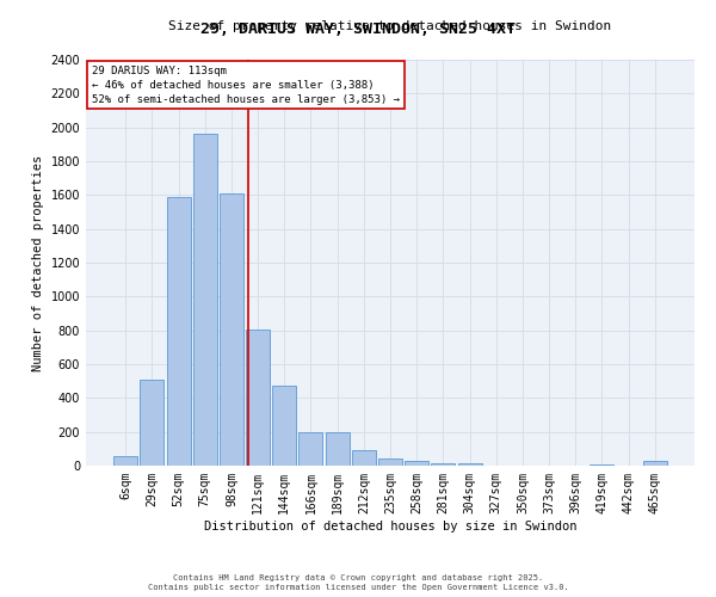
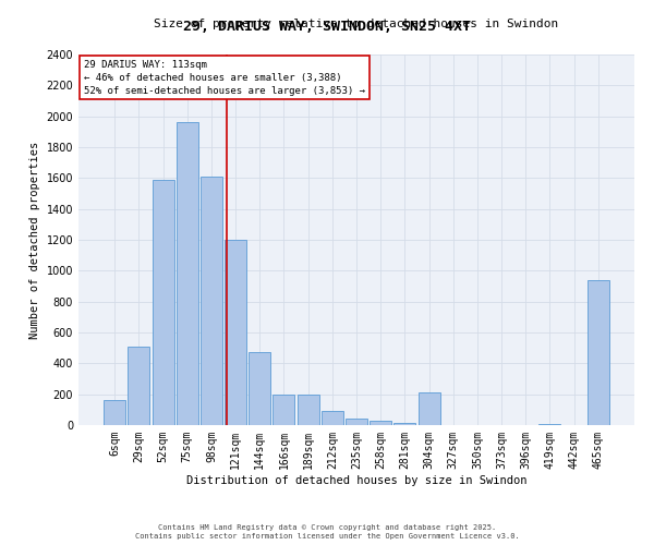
6sqm: 60 -> 160
121sqm: 800 -> 1200
304sqm: 20 -> 210
465sqm: 20 -> 940
